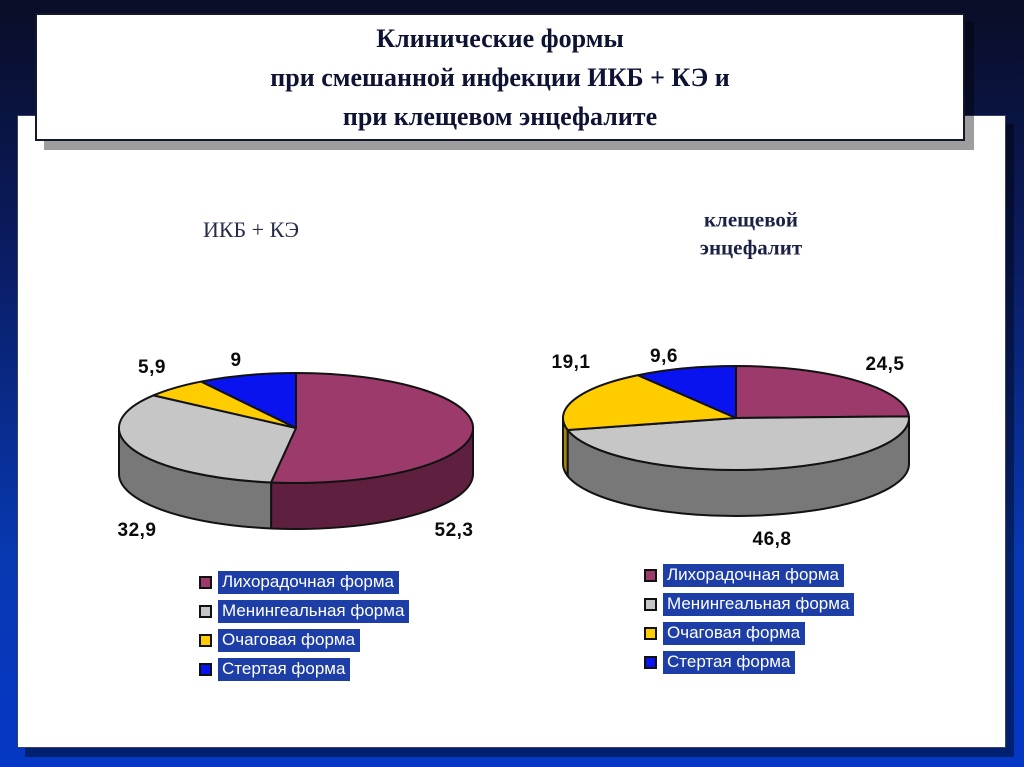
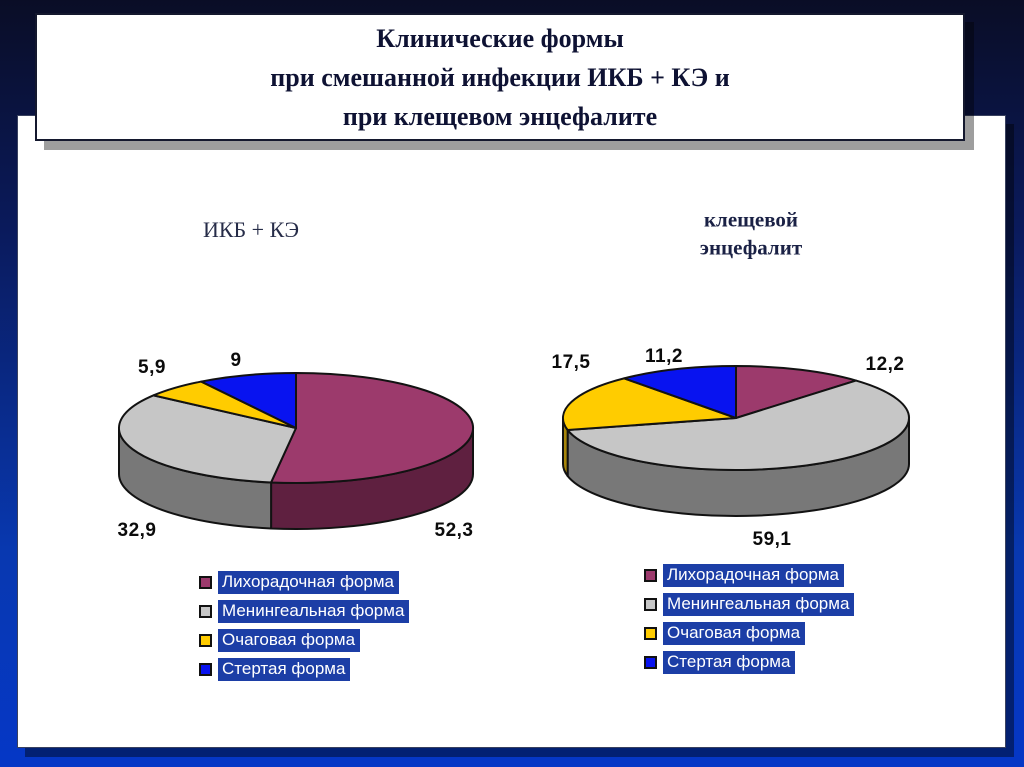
клещевой энцефалит/Лихорадочная форма: 24,5 -> 12,2
клещевой энцефалит/Менингеальная форма: 46,8 -> 59,1
клещевой энцефалит/Очаговая форма: 19,1 -> 17,5
клещевой энцефалит/Стертая форма: 9,6 -> 11,2
